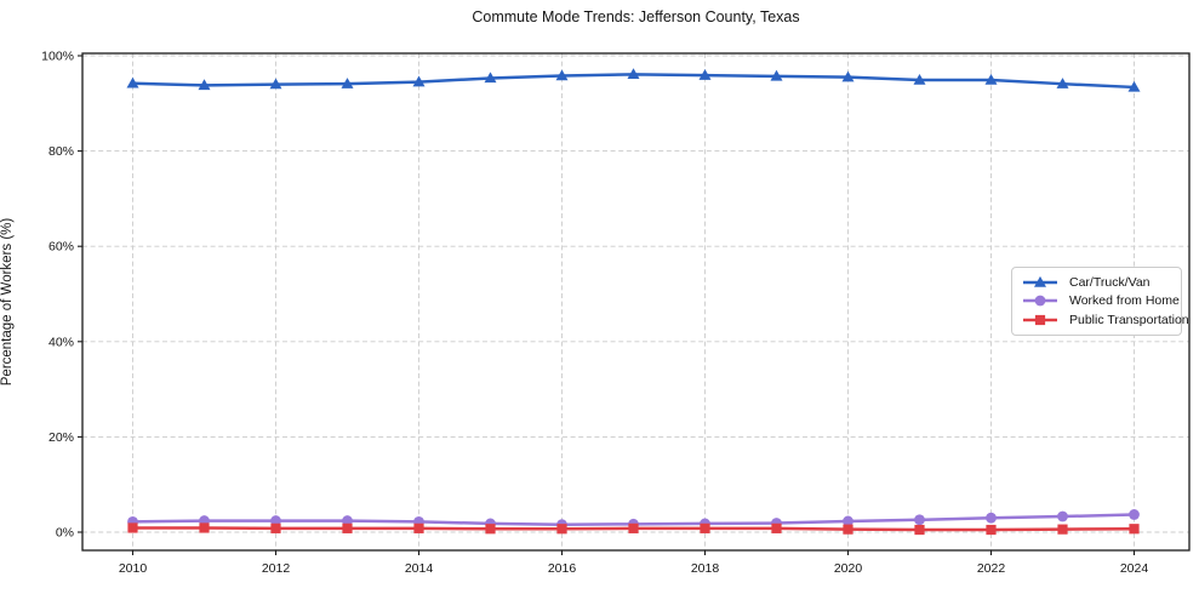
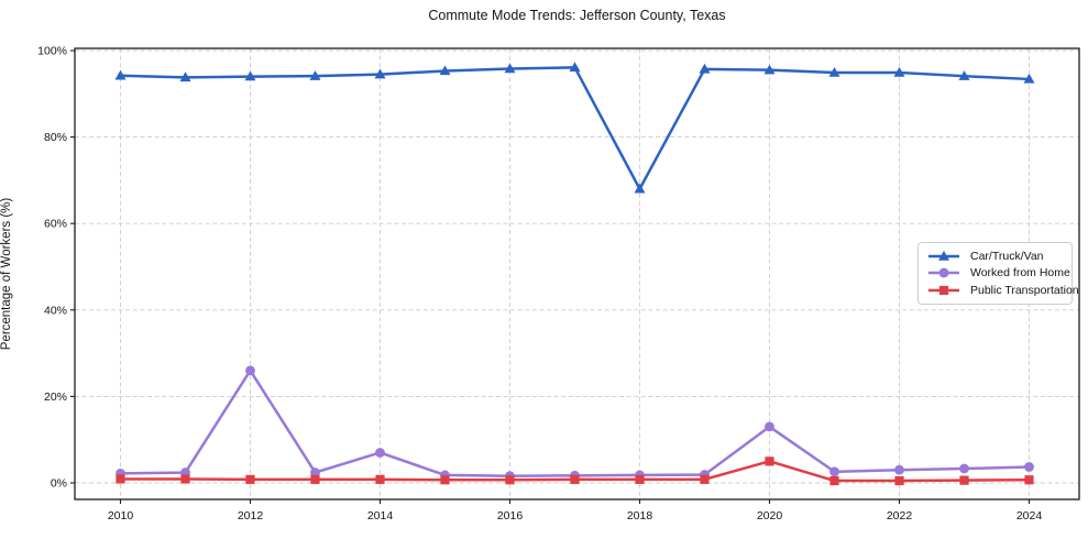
Worked from Home/2012: 2% -> 26%
Worked from Home/2014: 2% -> 7%
Car/Truck/Van/2018: 96% -> 68%
Worked from Home/2020: 2% -> 13%
Public Transportation/2020: 1% -> 5%
